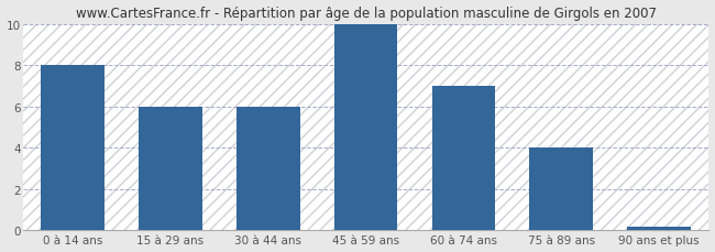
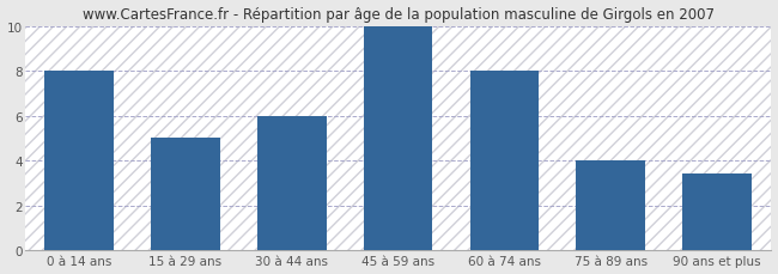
15 à 29 ans: 6.0 -> 5.0
60 à 74 ans: 7.0 -> 8.0
90 ans et plus: 0.1 -> 3.4
